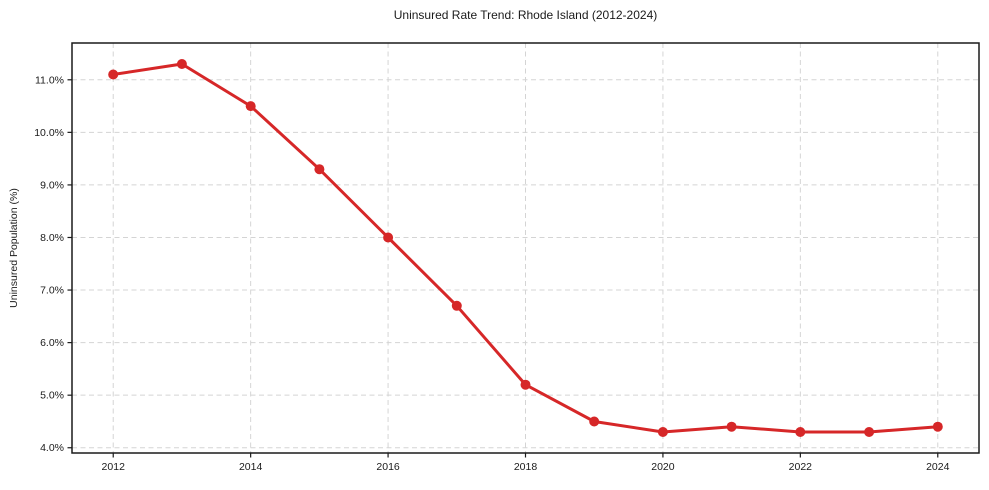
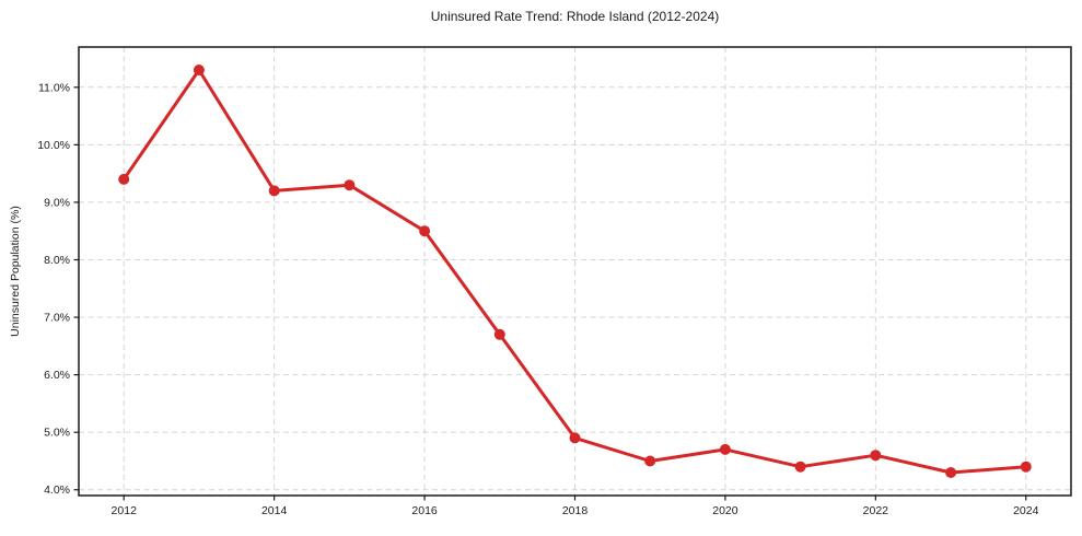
2012: 11.1% -> 9.4%
2014: 10.5% -> 9.2%
2016: 8.0% -> 8.5%
2018: 5.2% -> 4.9%
2020: 4.3% -> 4.7%
2022: 4.3% -> 4.6%
